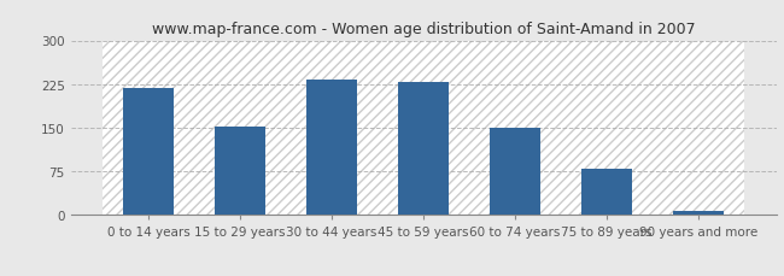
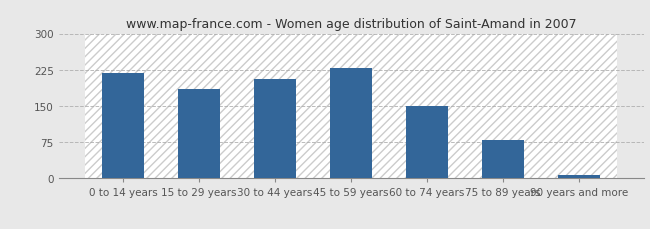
15 to 29 years: 153 -> 185
30 to 44 years: 233 -> 205
